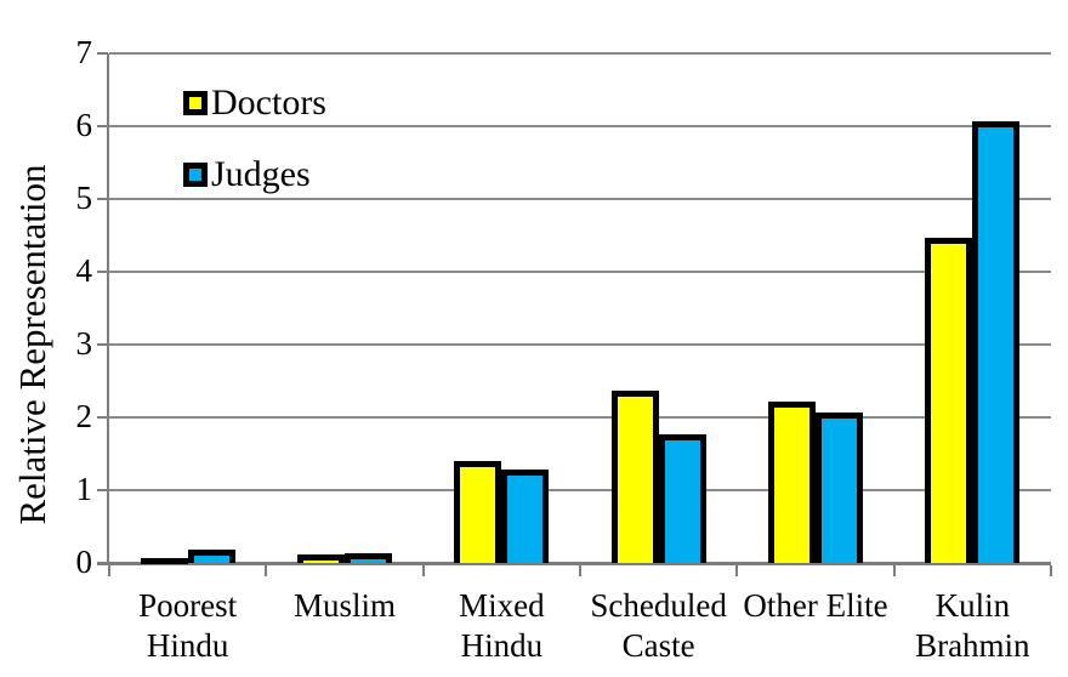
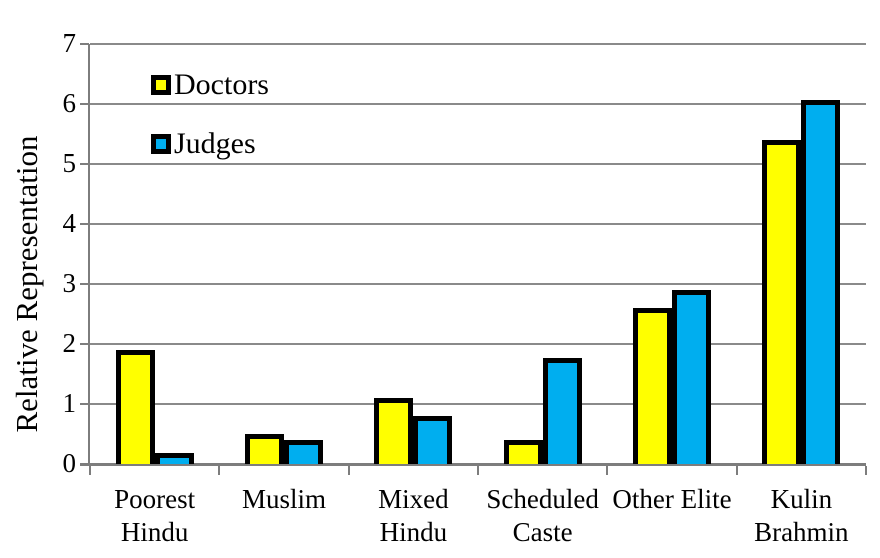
Doctors/Poorest Hindu: 0.1 -> 1.9
Doctors/Muslim: 0.1 -> 0.5
Judges/Muslim: 0.1 -> 0.4
Doctors/Mixed Hindu: 1.4 -> 1.1
Judges/Mixed Hindu: 1.3 -> 0.8
Doctors/Scheduled Caste: 2.4 -> 0.4
Doctors/Other Elite: 2.2 -> 2.6
Judges/Other Elite: 2.1 -> 2.9
Doctors/Kulin Brahmin: 4.5 -> 5.4
